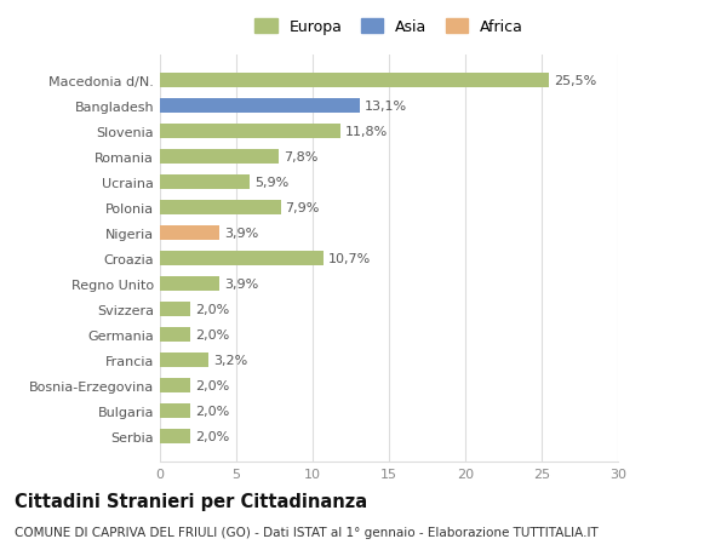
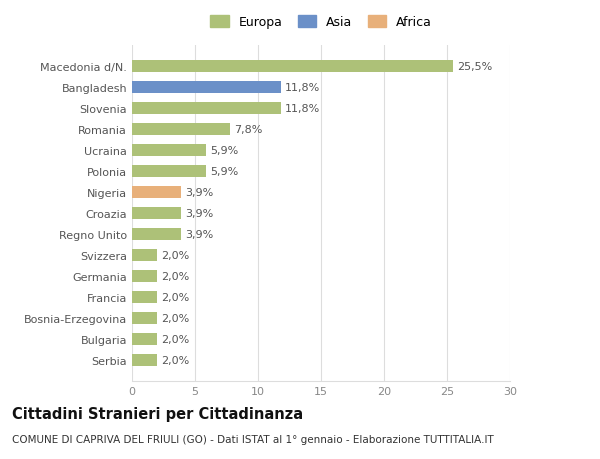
Bangladesh: 13,1% -> 11,8%
Polonia: 7,9% -> 5,9%
Croazia: 10,7% -> 3,9%
Francia: 3,2% -> 2,0%
